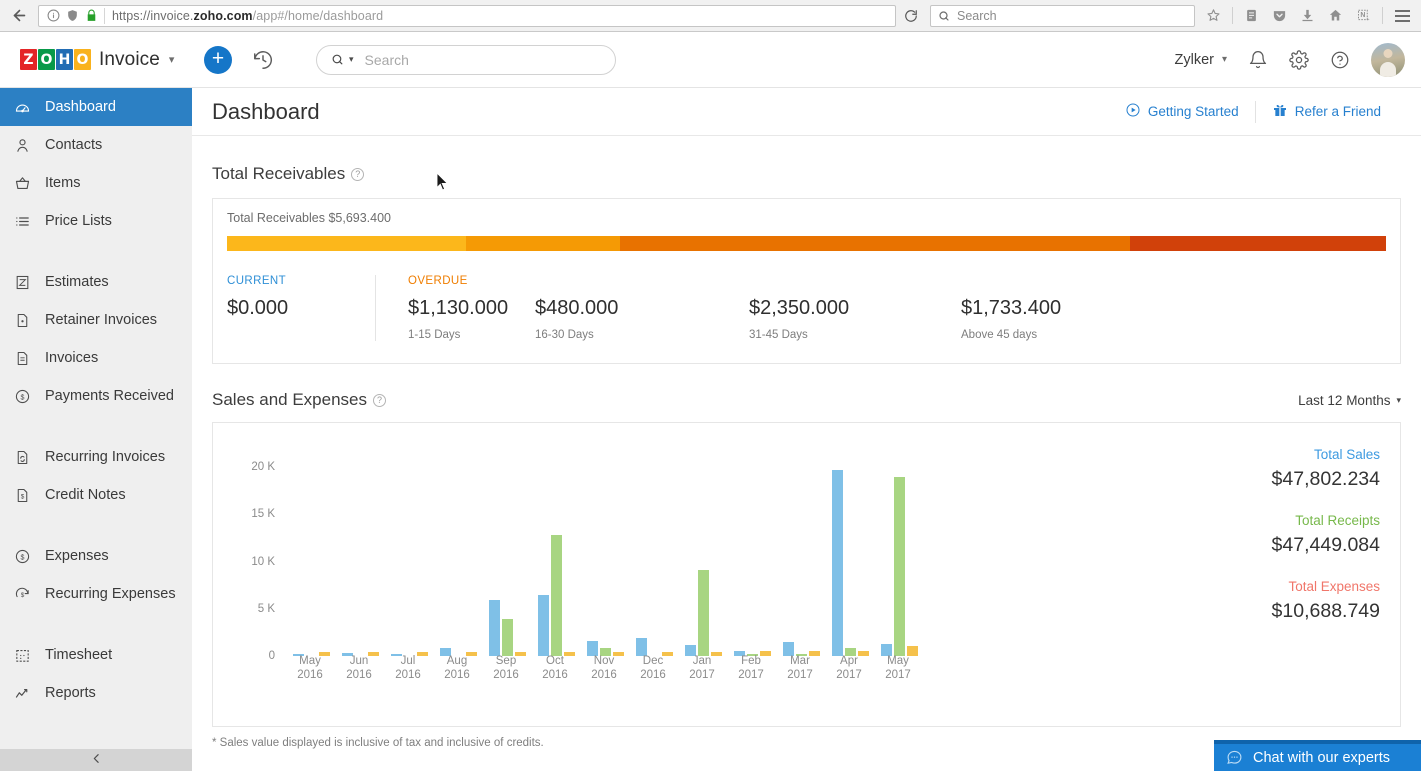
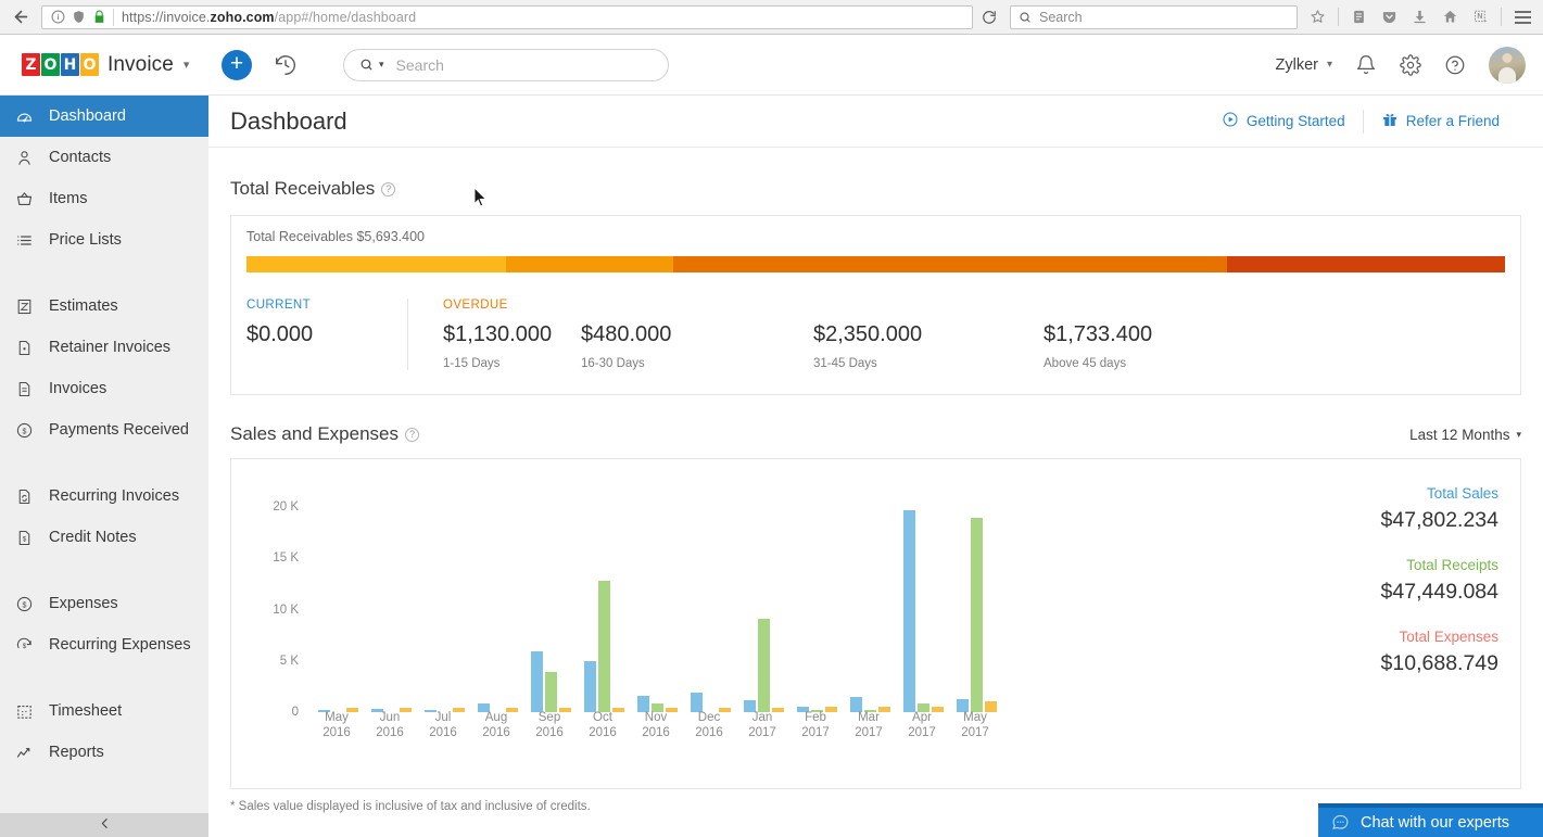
Total Sales/Oct 2016: 6K -> 5K
